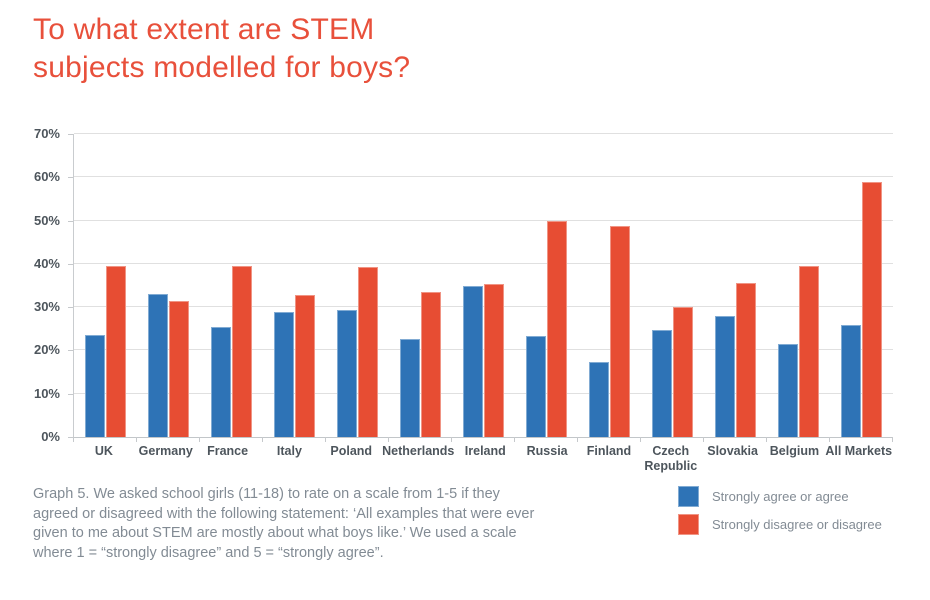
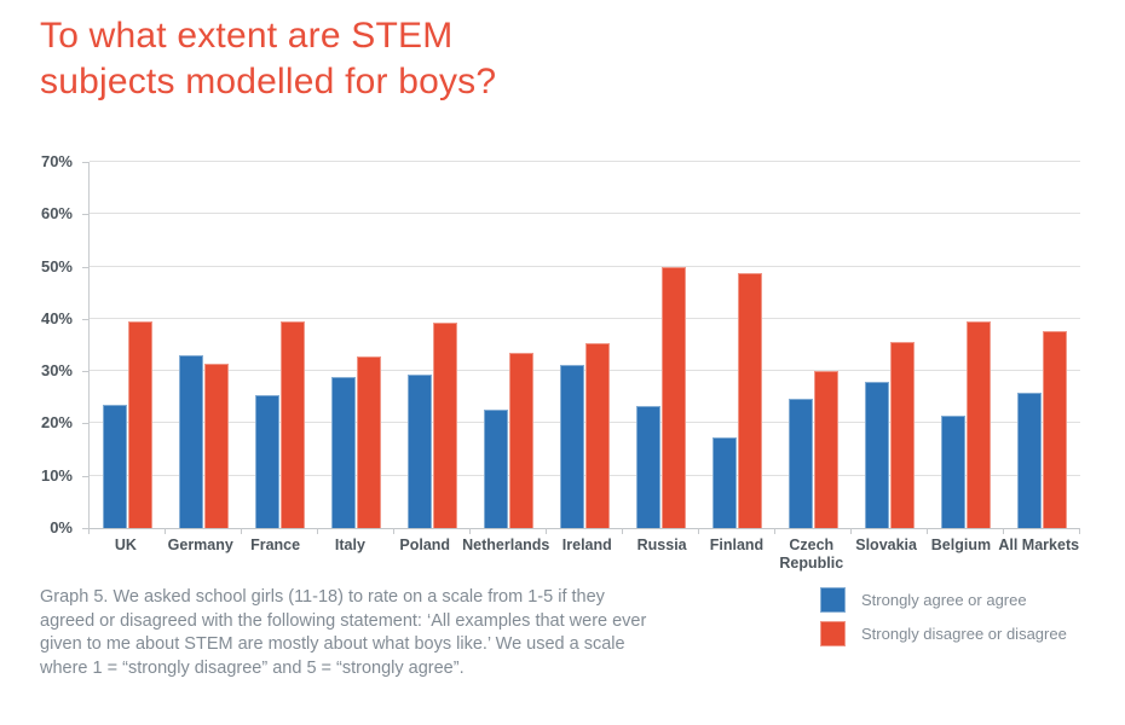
Strongly agree or agree/Ireland: 35% -> 31%
Strongly disagree or disagree/All Markets: 59% -> 38%
